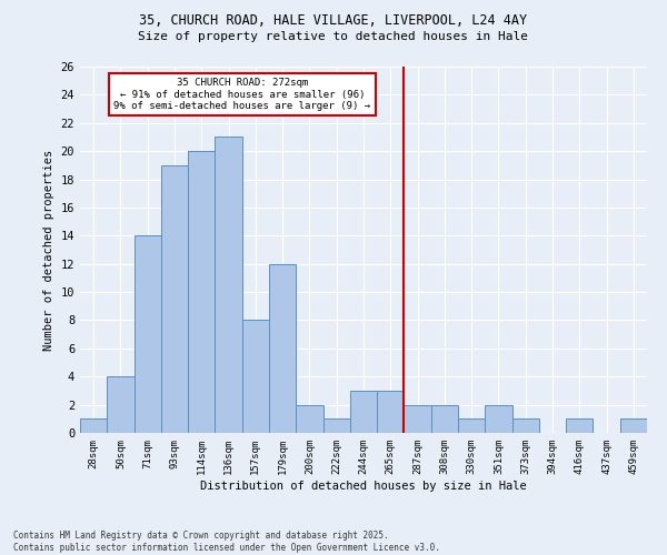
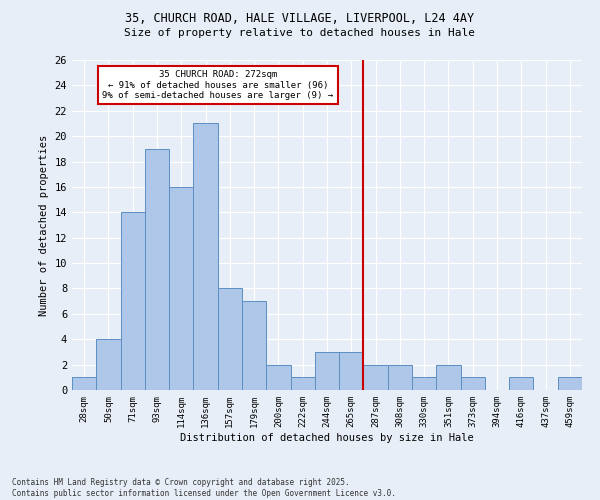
114sqm: 20 -> 16
179sqm: 12 -> 7
